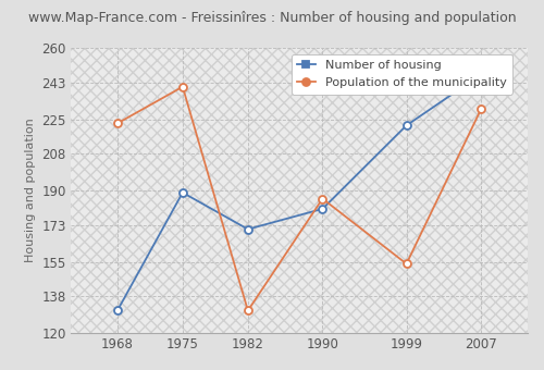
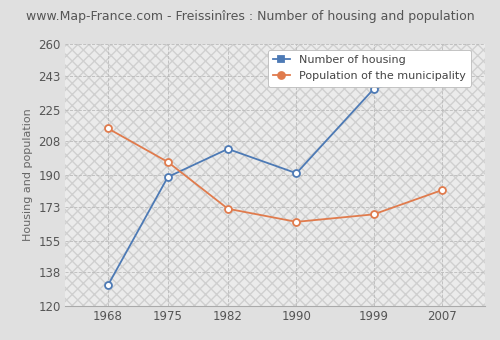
Population of the municipality/1968: 223 -> 215
Population of the municipality/1975: 241 -> 197
Number of housing/1982: 171 -> 204
Population of the municipality/1982: 131 -> 172
Number of housing/1990: 181 -> 191
Population of the municipality/1990: 186 -> 165
Number of housing/1999: 222 -> 236
Population of the municipality/1999: 154 -> 169
Population of the municipality/2007: 230 -> 182
